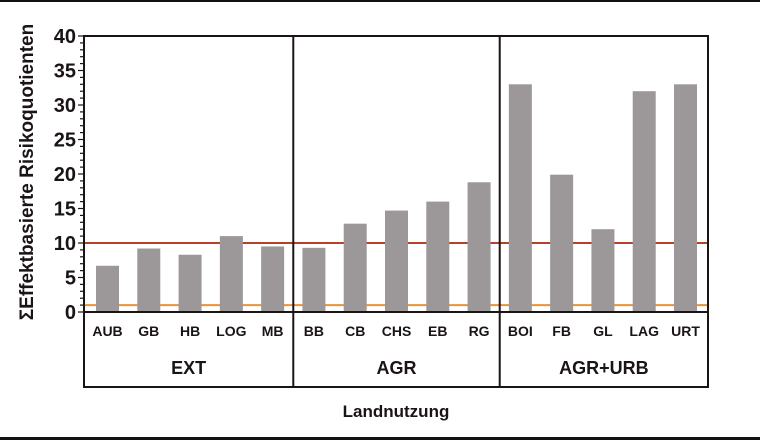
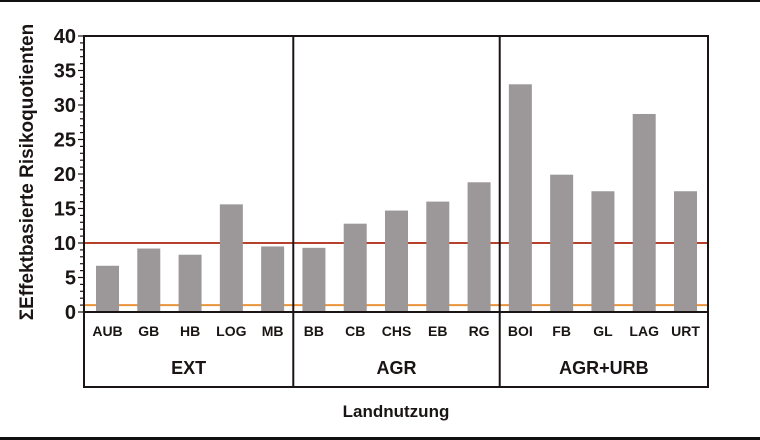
LOG: 11 -> 16
GL: 12 -> 18
LAG: 32 -> 29
URT: 33 -> 18
